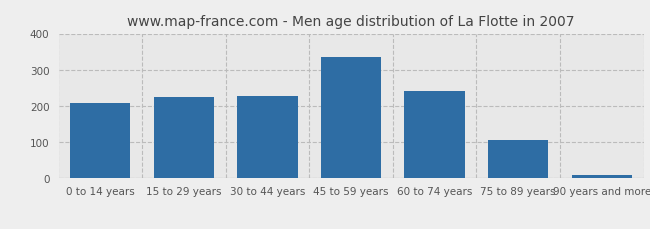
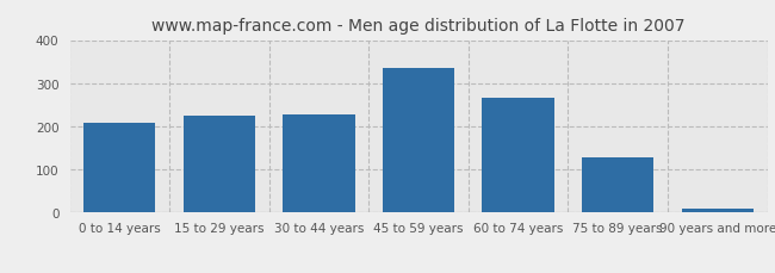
60 to 74 years: 240 -> 265
75 to 89 years: 105 -> 128
